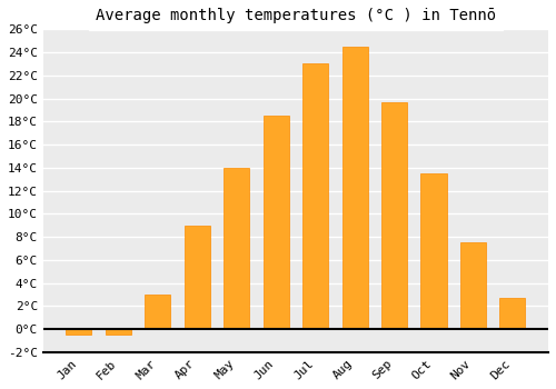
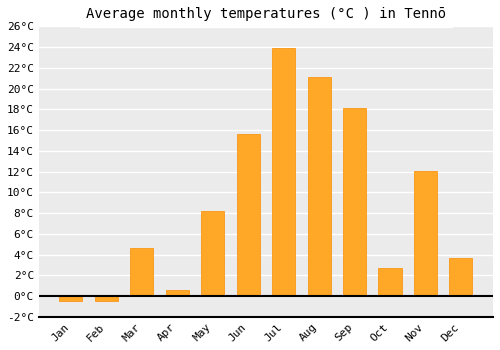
Mar: 3.0°C -> 4.6°C
Apr: 9.0°C -> 0.6°C
May: 14.0°C -> 8.2°C
Jun: 18.5°C -> 15.6°C
Jul: 23.0°C -> 23.9°C
Aug: 24.5°C -> 21.1°C
Sep: 19.7°C -> 18.1°C
Oct: 13.5°C -> 2.7°C
Nov: 7.5°C -> 12.1°C
Dec: 2.7°C -> 3.7°C
